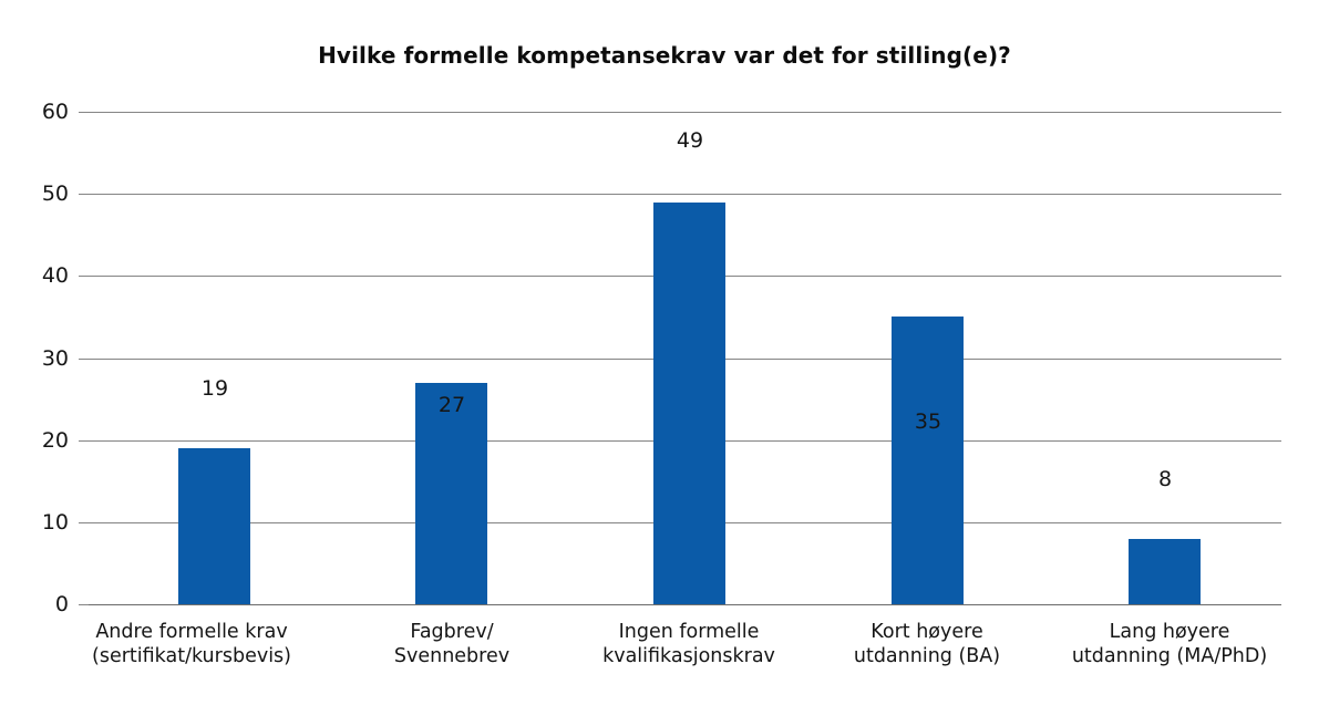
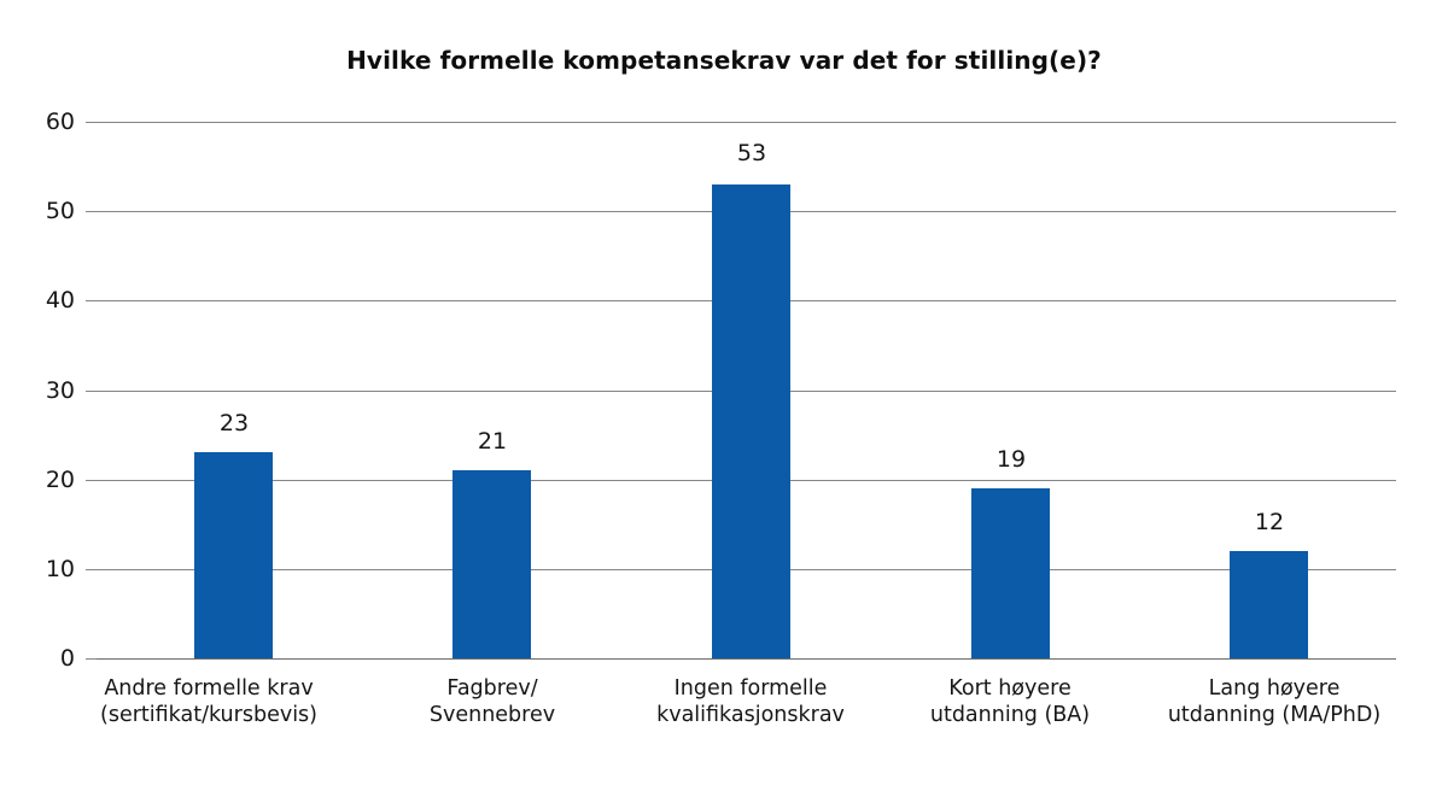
Andre formelle krav (sertifikat/kursbevis): 19 -> 23
Fagbrev/ Svennebrev: 27 -> 21
Ingen formelle kvalifikasjonskrav: 49 -> 53
Kort høyere utdanning (BA): 35 -> 19
Lang høyere utdanning (MA/PhD): 8 -> 12
